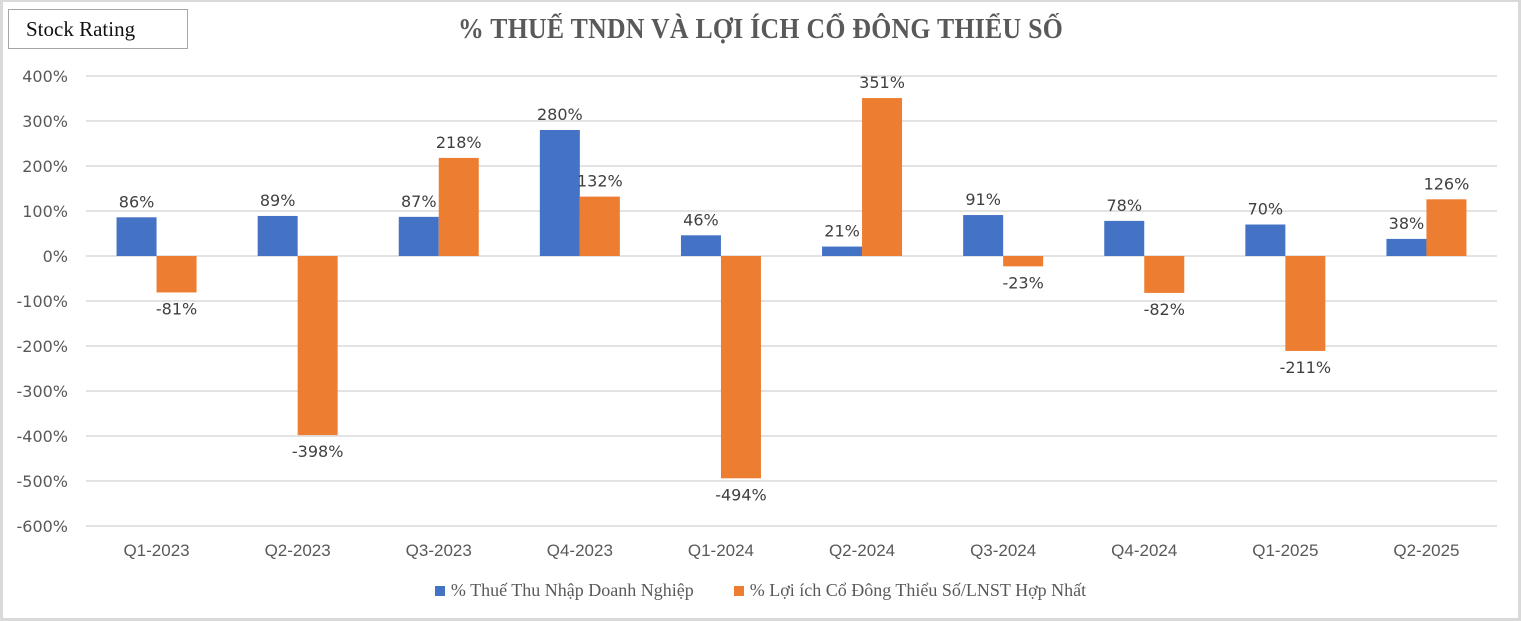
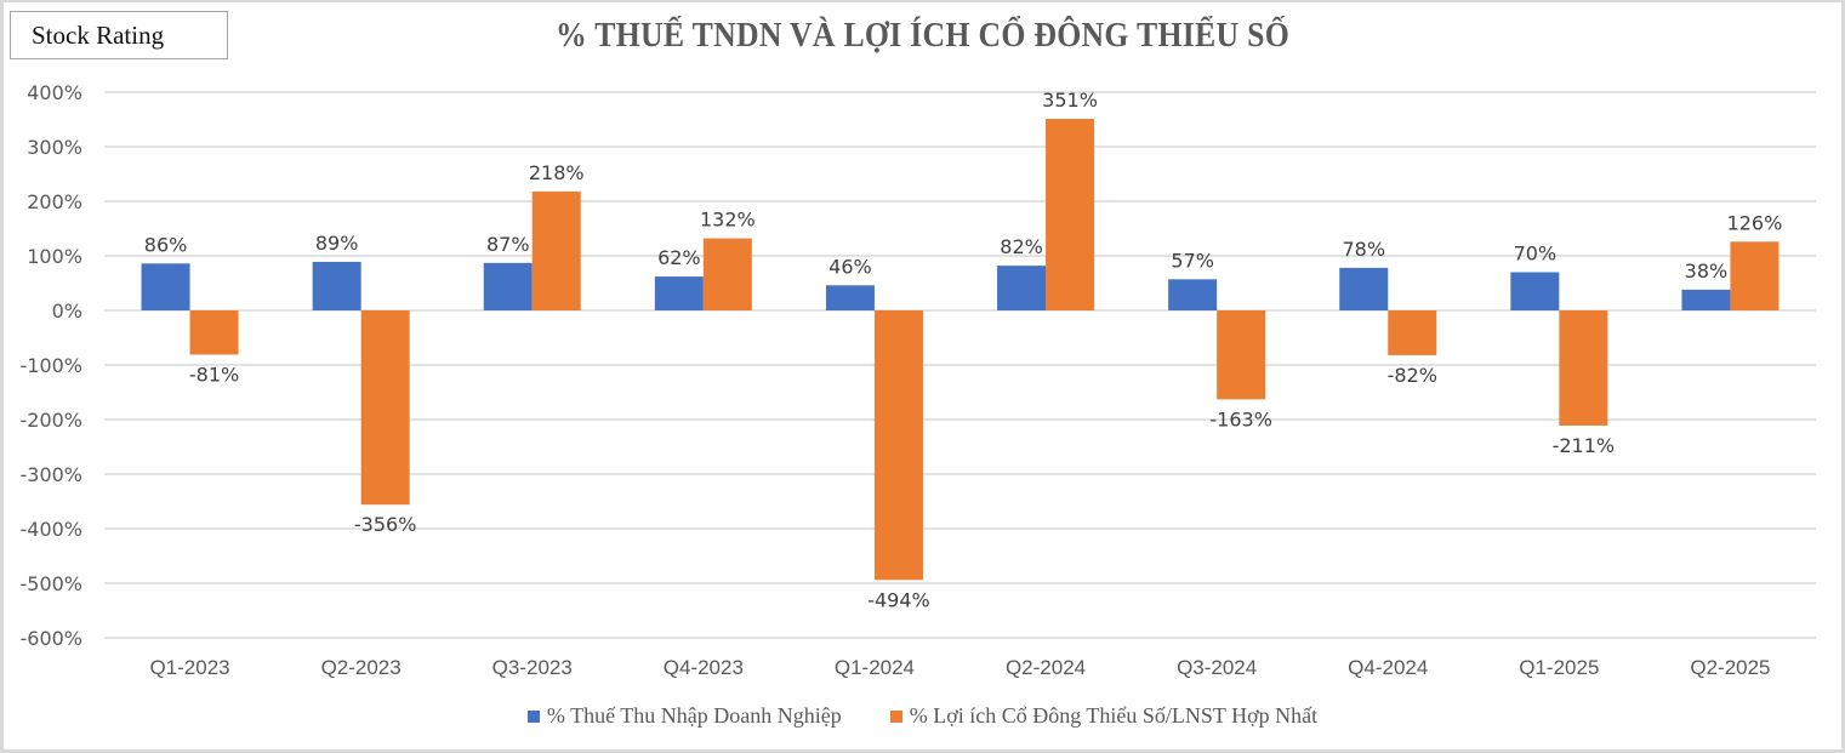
% Lợi ích Cổ Đông Thiểu Số/LNST Hợp Nhất/Q2-2023: -398% -> -356%
% Thuế Thu Nhập Doanh Nghiệp/Q4-2023: 280% -> 62%
% Thuế Thu Nhập Doanh Nghiệp/Q2-2024: 21% -> 82%
% Thuế Thu Nhập Doanh Nghiệp/Q3-2024: 91% -> 57%
% Lợi ích Cổ Đông Thiểu Số/LNST Hợp Nhất/Q3-2024: -23% -> -163%
